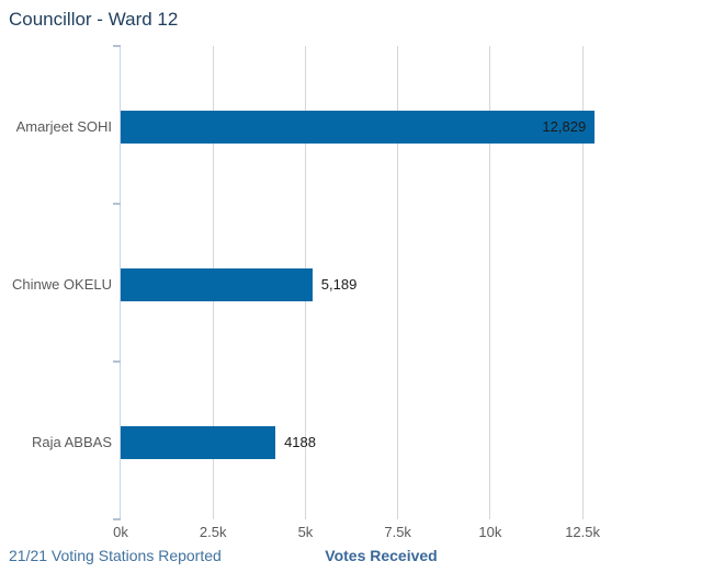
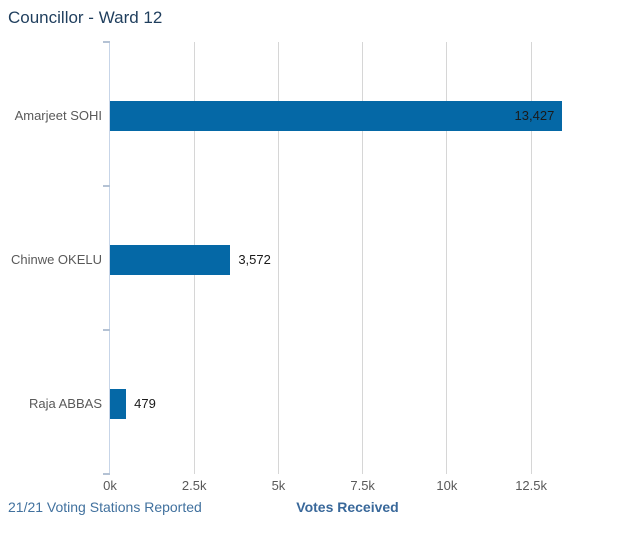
Amarjeet SOHI: 12,829 -> 13,427
Chinwe OKELU: 5,189 -> 3,572
Raja ABBAS: 4188 -> 479
